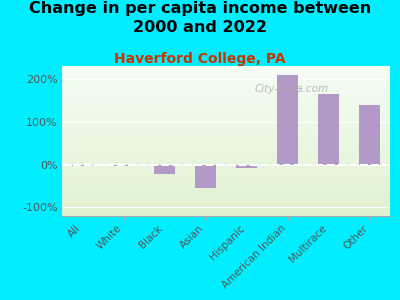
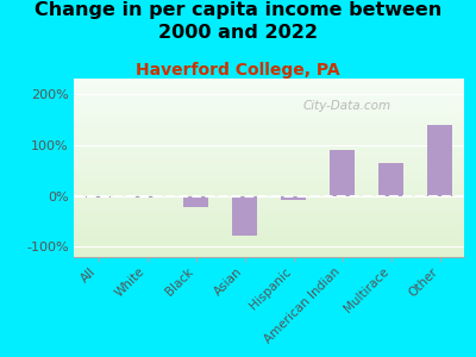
Asian: -55% -> -78%
American Indian: 210% -> 90%
Multirace: 165% -> 65%
